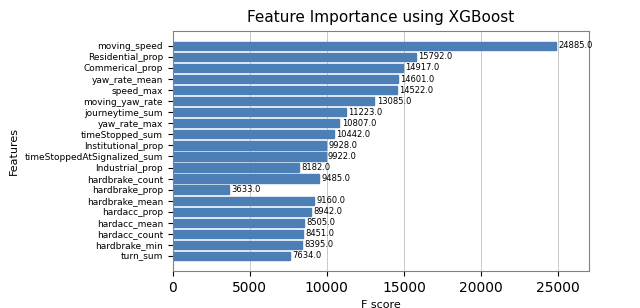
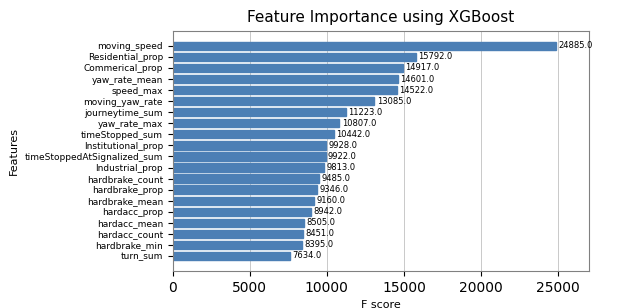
Industrial_prop: 8182.0 -> 9813.0
hardbrake_prop: 3633.0 -> 9346.0
